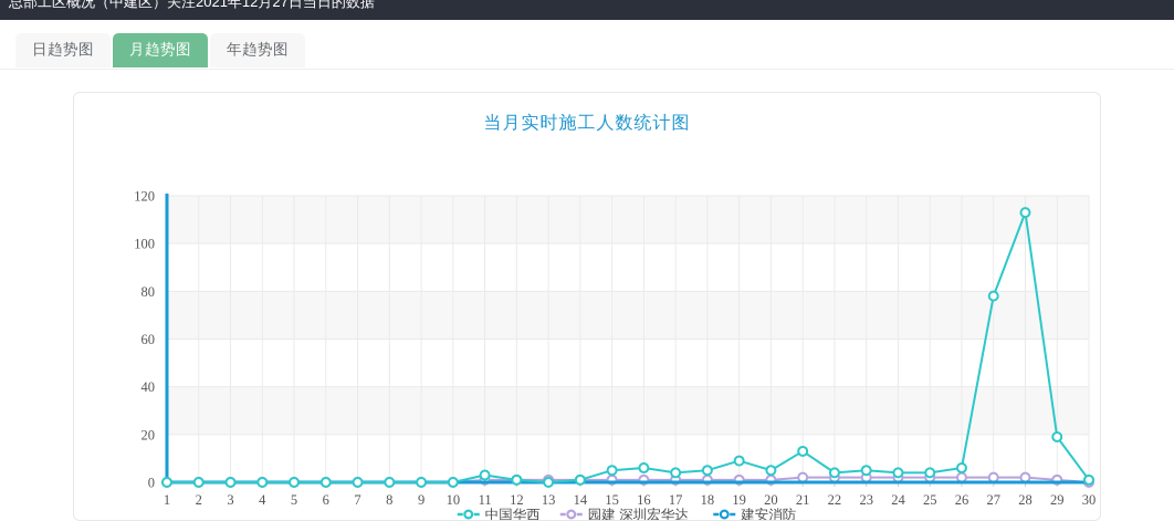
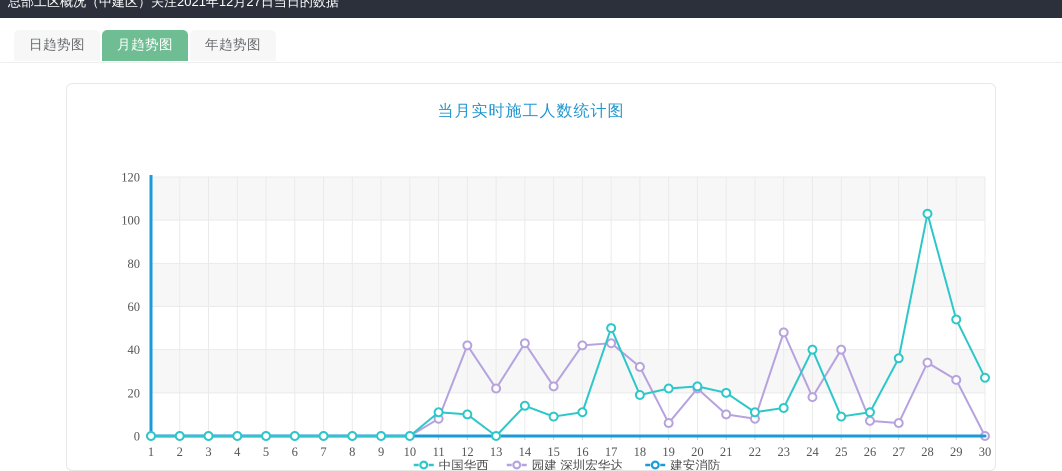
中国华西/11: 3 -> 11
园建 深圳宏华达/11: 1 -> 8
中国华西/12: 1 -> 10
园建 深圳宏华达/12: 1 -> 42
园建 深圳宏华达/13: 1 -> 22
中国华西/14: 1 -> 14
园建 深圳宏华达/14: 1 -> 43
中国华西/15: 5 -> 9
园建 深圳宏华达/15: 1 -> 23
中国华西/16: 6 -> 11
园建 深圳宏华达/16: 1 -> 42
中国华西/17: 4 -> 50
园建 深圳宏华达/17: 1 -> 43
中国华西/18: 5 -> 19
园建 深圳宏华达/18: 1 -> 32
中国华西/19: 9 -> 22
园建 深圳宏华达/19: 1 -> 6
中国华西/20: 5 -> 23
园建 深圳宏华达/20: 1 -> 22
中国华西/21: 13 -> 20
园建 深圳宏华达/21: 2 -> 10
中国华西/22: 4 -> 11
园建 深圳宏华达/22: 2 -> 8
中国华西/23: 5 -> 13
园建 深圳宏华达/23: 2 -> 48
中国华西/24: 4 -> 40
园建 深圳宏华达/24: 2 -> 18
中国华西/25: 4 -> 9
园建 深圳宏华达/25: 2 -> 40
中国华西/26: 6 -> 11
园建 深圳宏华达/26: 2 -> 7
中国华西/27: 78 -> 36
园建 深圳宏华达/27: 2 -> 6
中国华西/28: 113 -> 103
园建 深圳宏华达/28: 2 -> 34
中国华西/29: 19 -> 54
园建 深圳宏华达/29: 1 -> 26
中国华西/30: 1 -> 27
